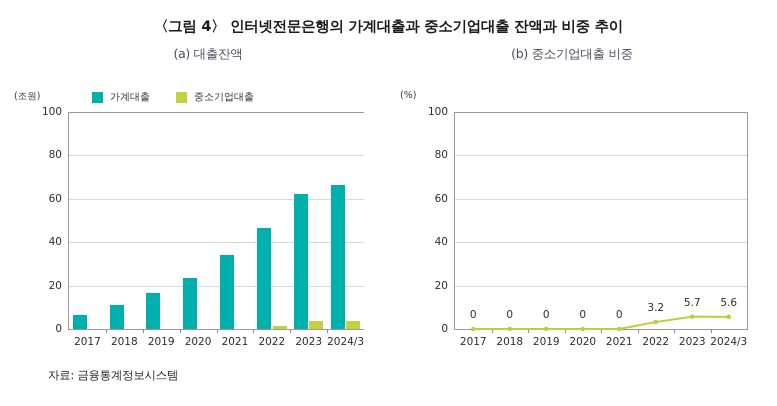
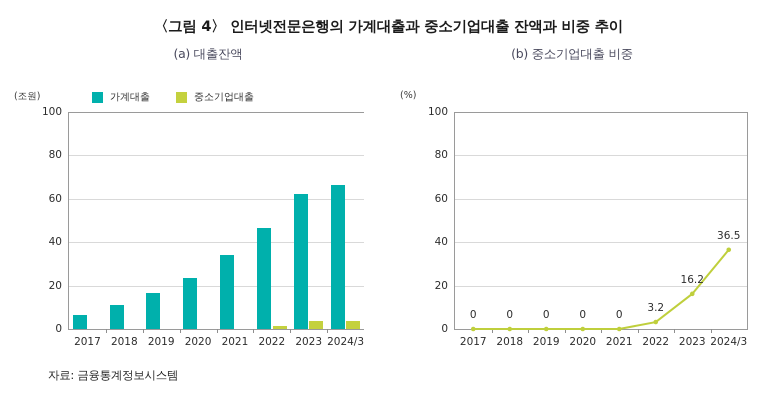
(b) 중소기업대출 비중/2023: 5.7 -> 16.2
(b) 중소기업대출 비중/2024/3: 5.6 -> 36.5
